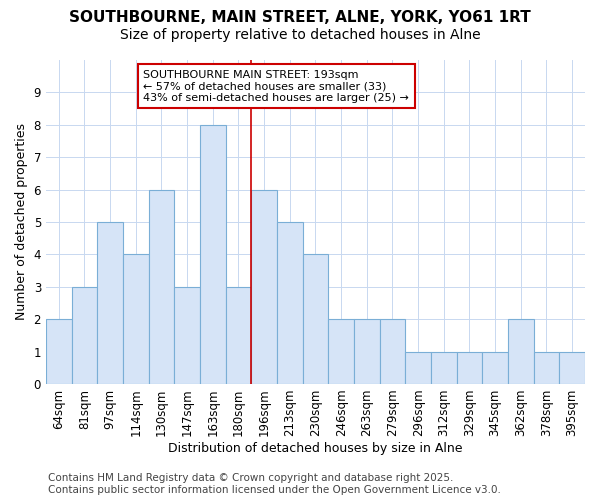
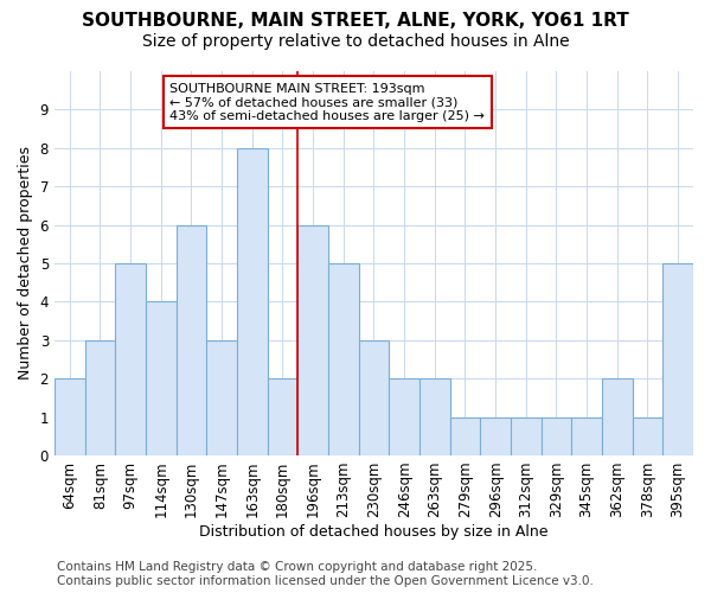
180sqm: 3 -> 2
230sqm: 4 -> 3
279sqm: 2 -> 1
395sqm: 1 -> 5
